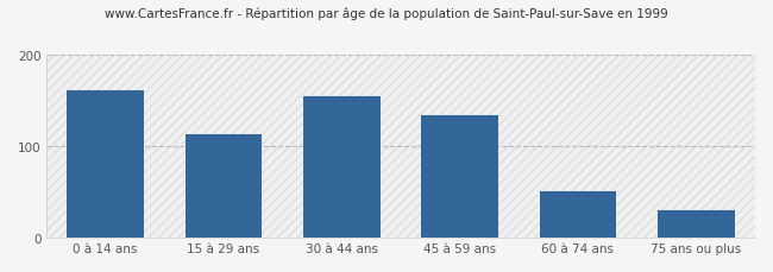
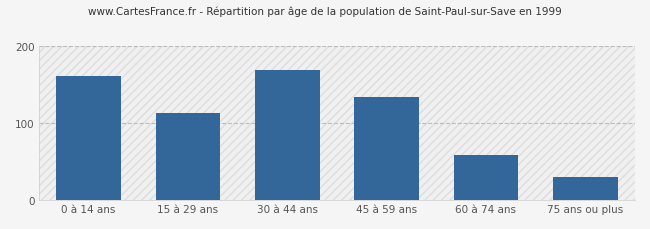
30 à 44 ans: 154 -> 168
60 à 74 ans: 50 -> 58
